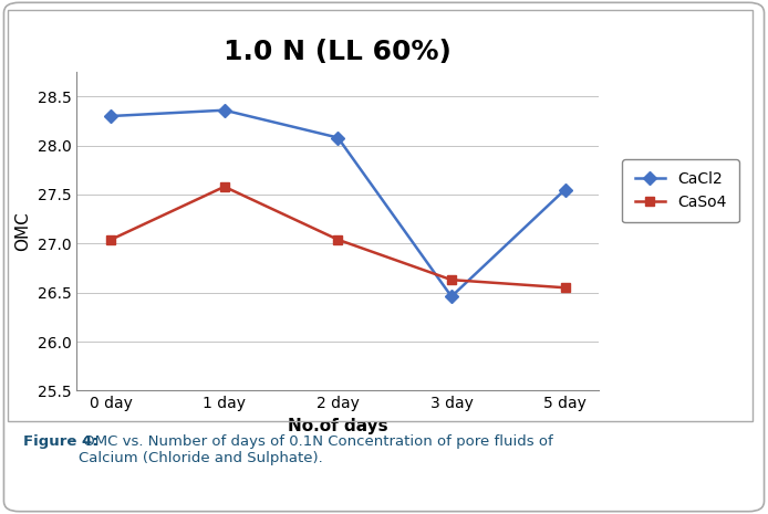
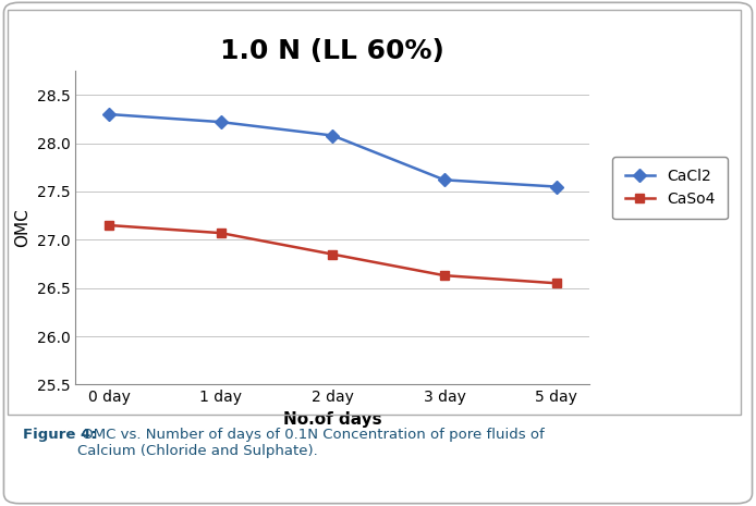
CaSo4/0 day: 27.04 -> 27.15
CaCl2/1 day: 28.36 -> 28.22
CaSo4/1 day: 27.58 -> 27.07
CaSo4/2 day: 27.04 -> 26.85
CaCl2/3 day: 26.46 -> 27.62
